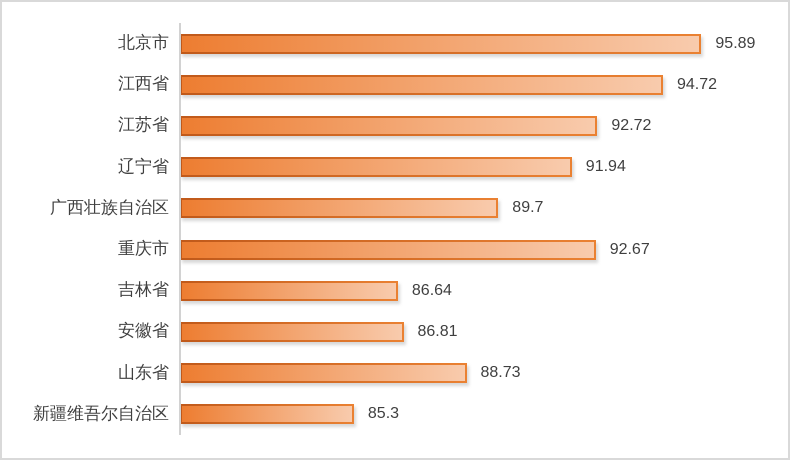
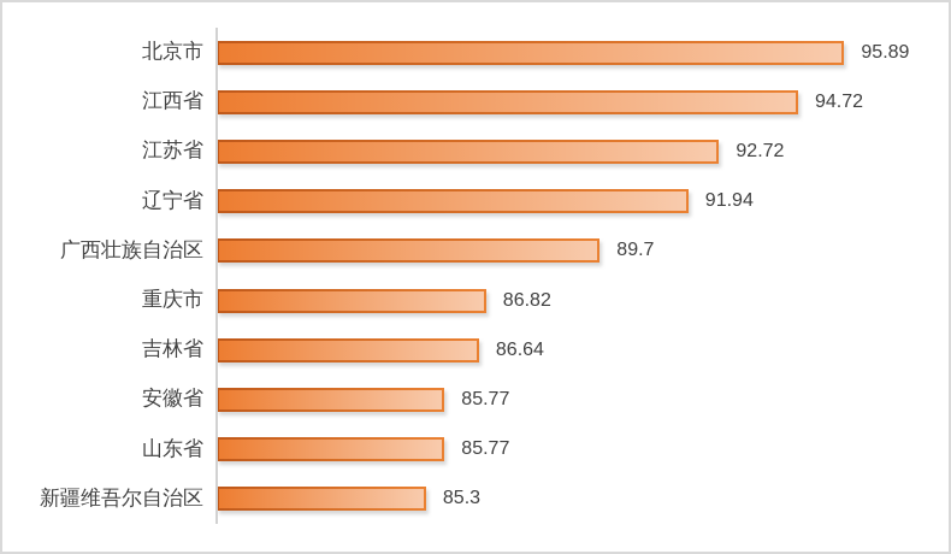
重庆市: 92.67 -> 86.82
安徽省: 86.81 -> 85.77
山东省: 88.73 -> 85.77
